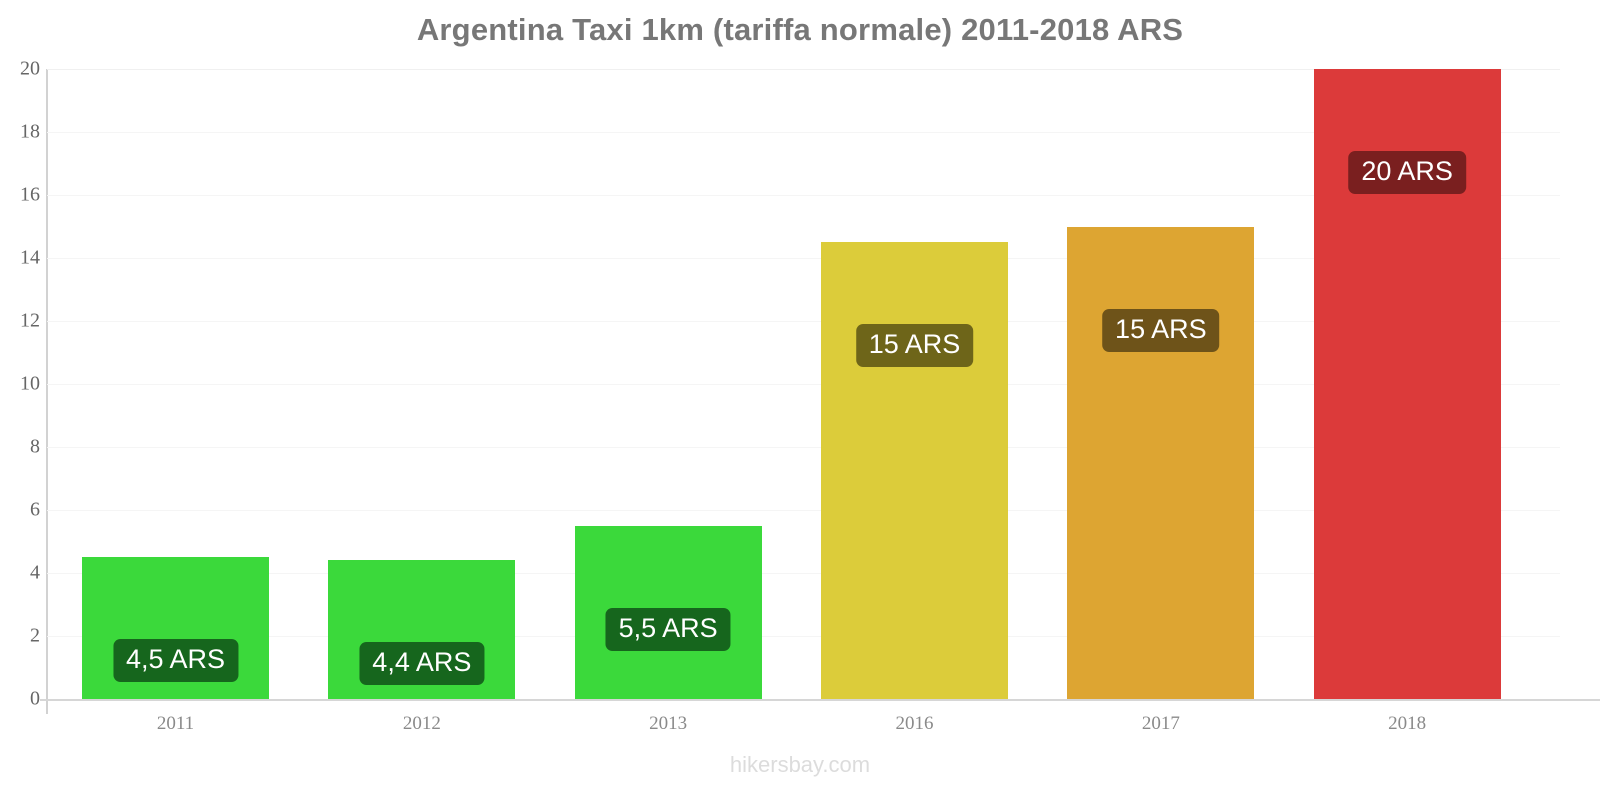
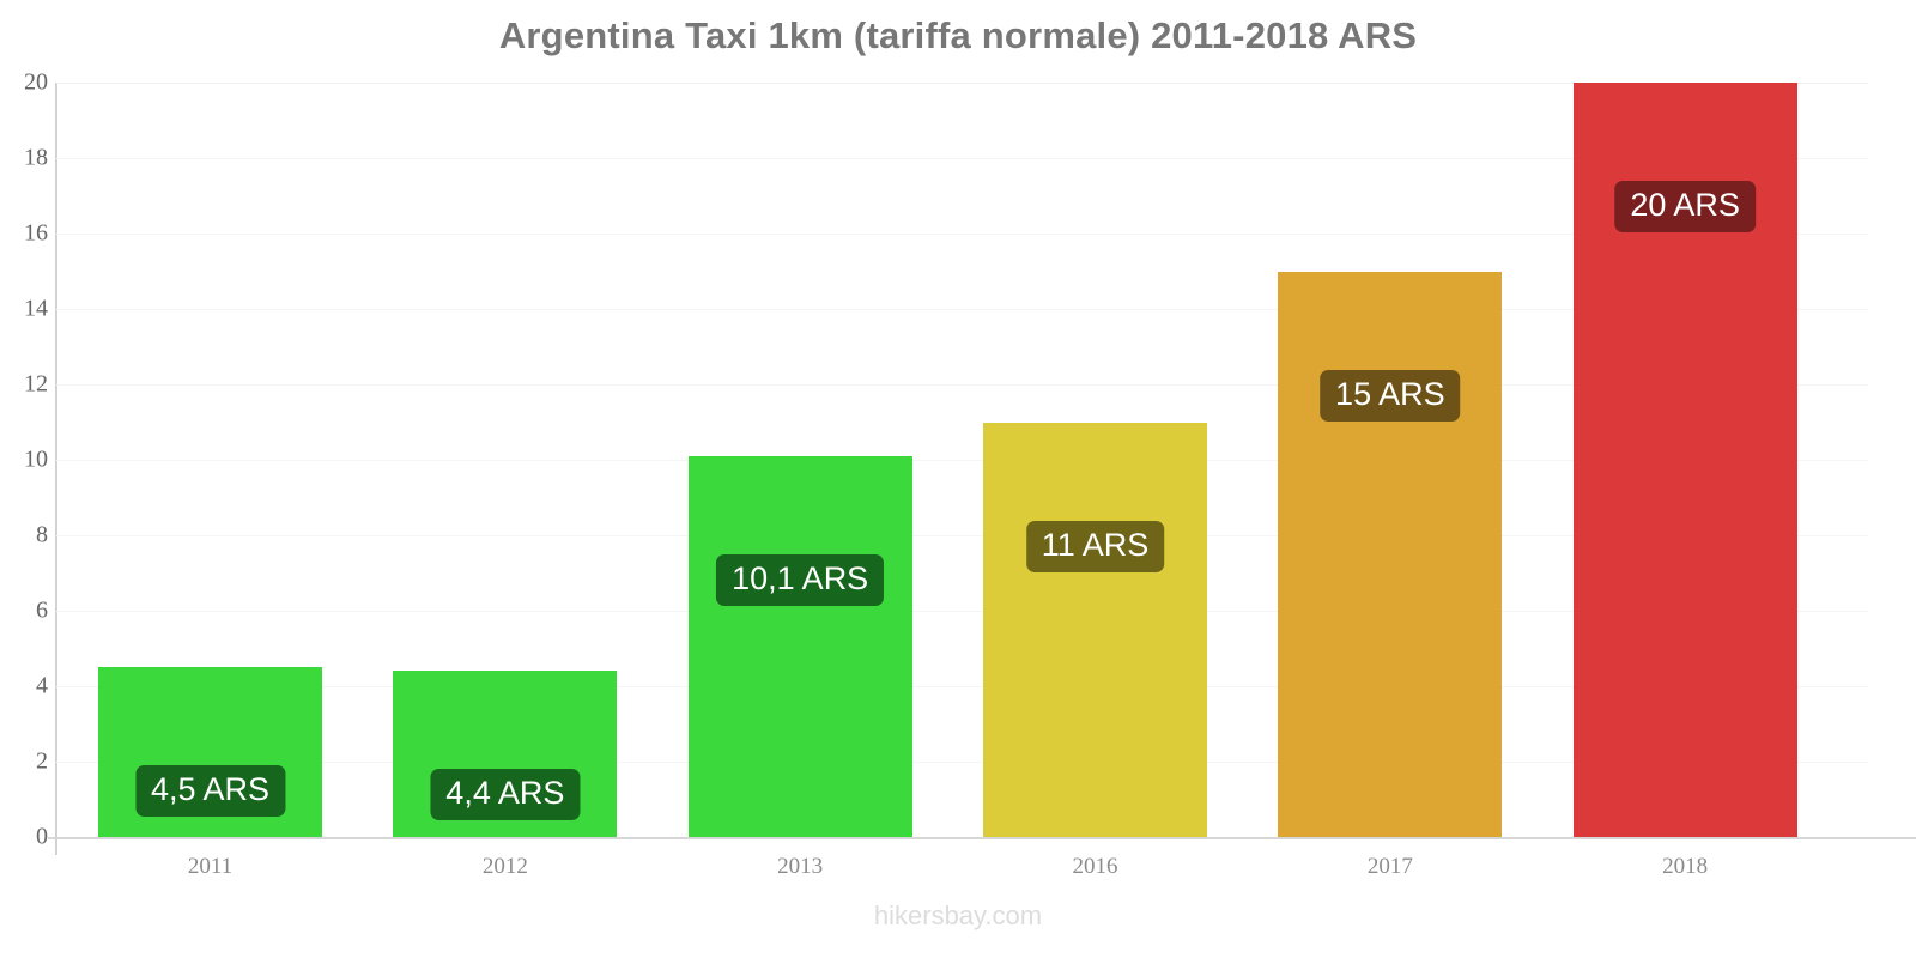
2013: 5,5 -> 10,1
2016: 15 -> 11
